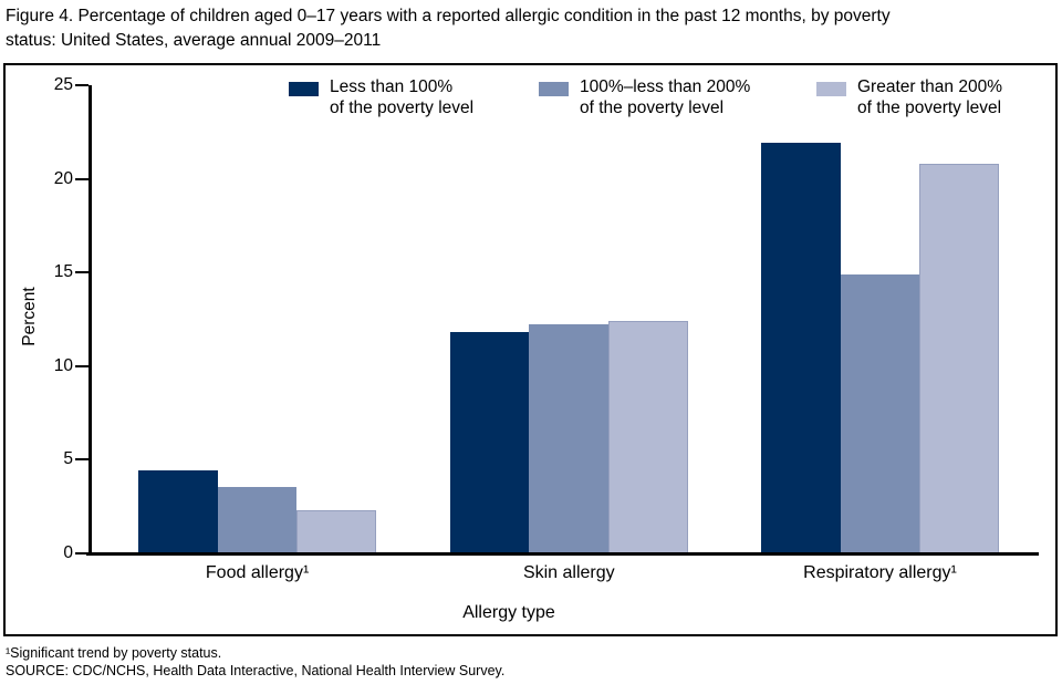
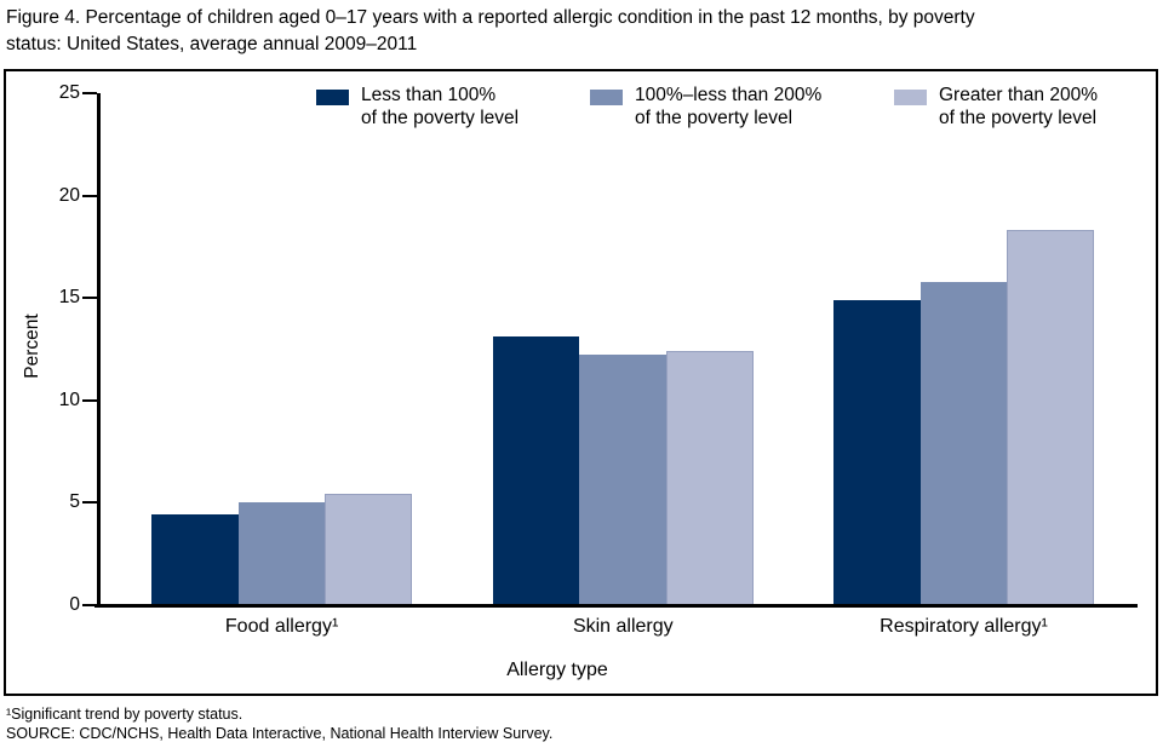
100%–less than 200% of the poverty level/Food allergy¹: 3.5 -> 5.0
Greater than 200% of the poverty level/Food allergy¹: 2.3 -> 5.4
Less than 100% of the poverty level/Skin allergy: 11.8 -> 13.1
Less than 100% of the poverty level/Respiratory allergy¹: 21.9 -> 14.9
100%–less than 200% of the poverty level/Respiratory allergy¹: 14.9 -> 15.8
Greater than 200% of the poverty level/Respiratory allergy¹: 20.8 -> 18.3
